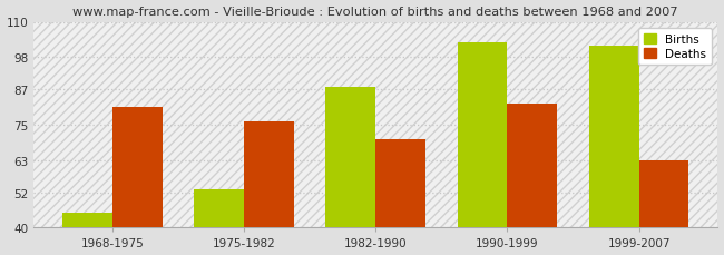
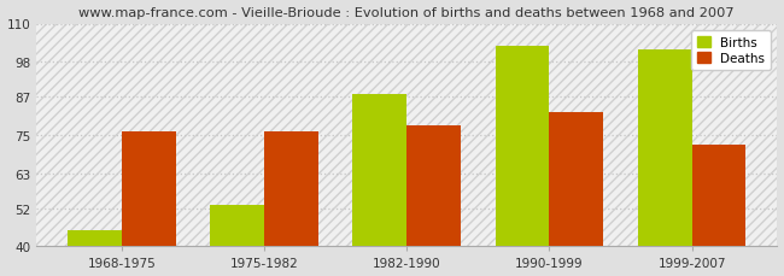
Deaths/1968-1975: 81 -> 76
Deaths/1982-1990: 70 -> 78
Deaths/1999-2007: 63 -> 72
